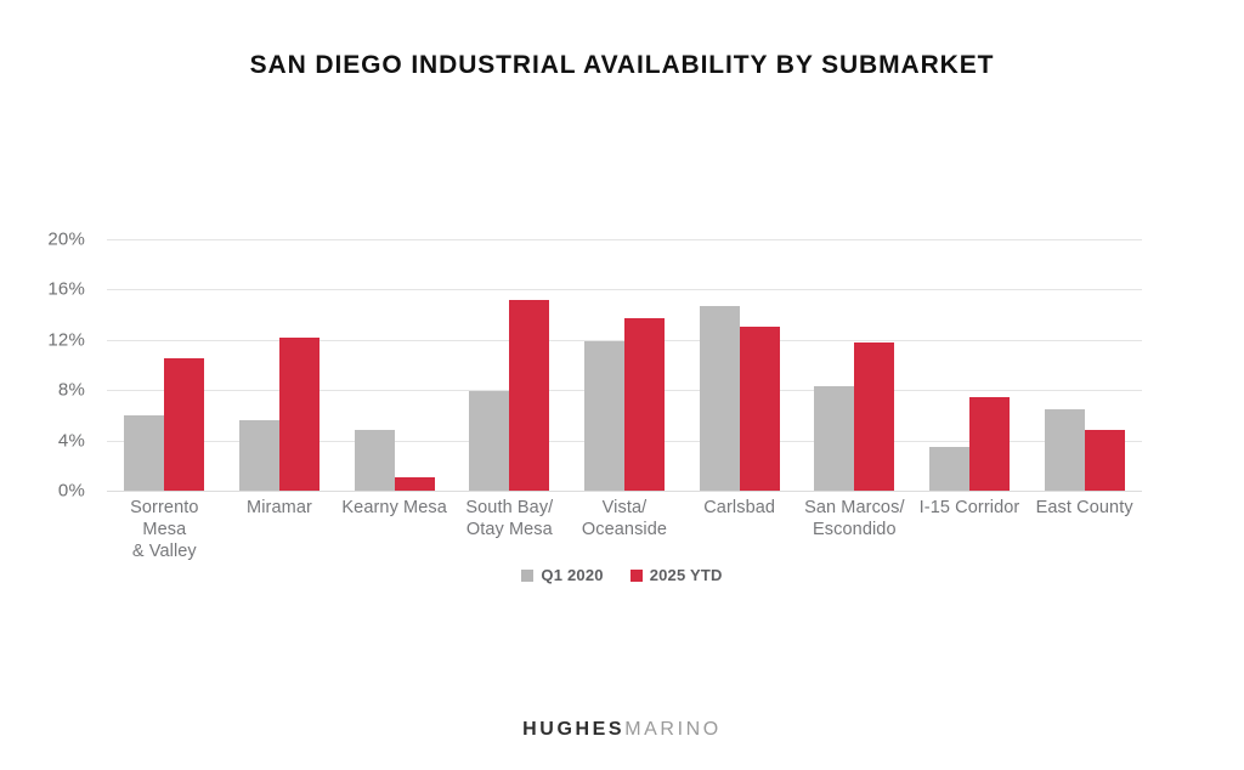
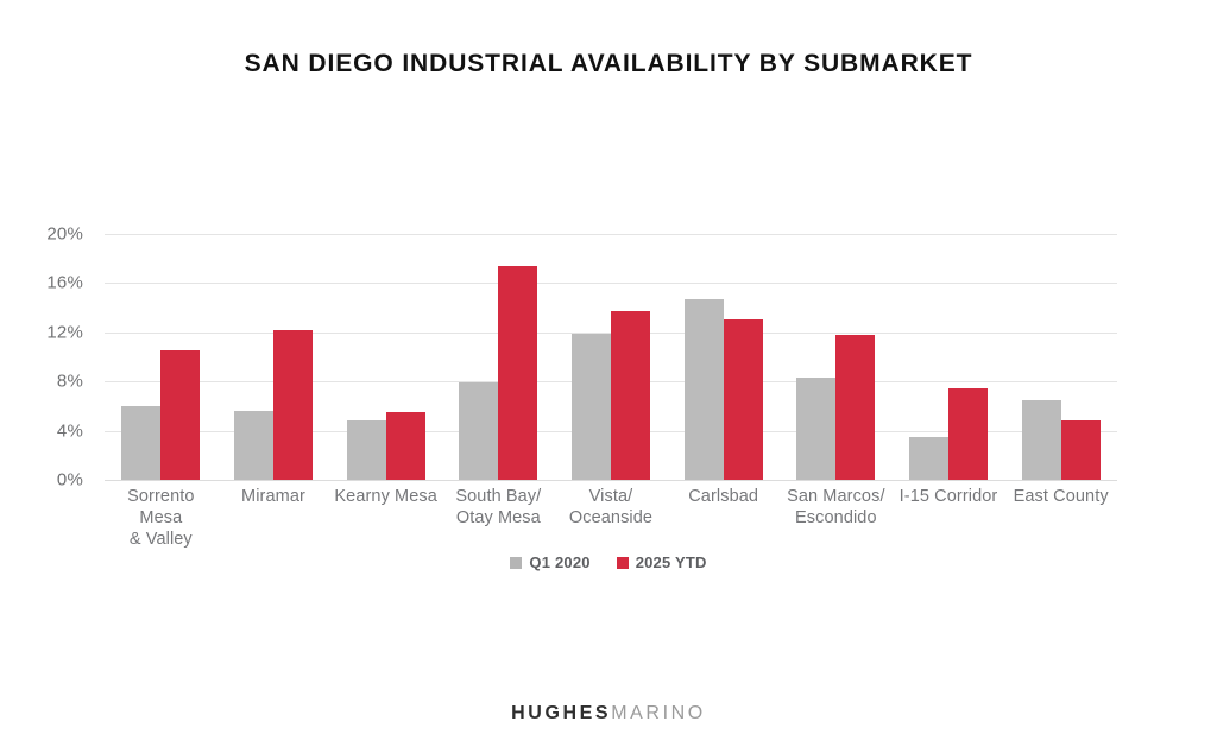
2025 YTD/Kearny Mesa: 1.1% -> 5.5%
2025 YTD/South Bay/ Otay Mesa: 15.2% -> 17.4%
